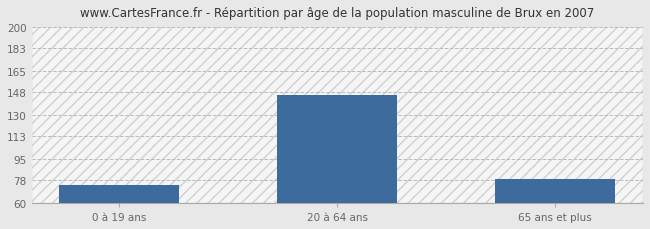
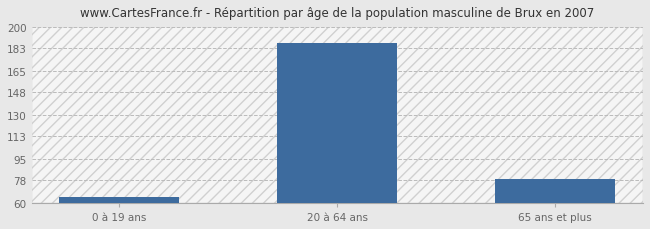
0 à 19 ans: 74 -> 65
20 à 64 ans: 146 -> 187
